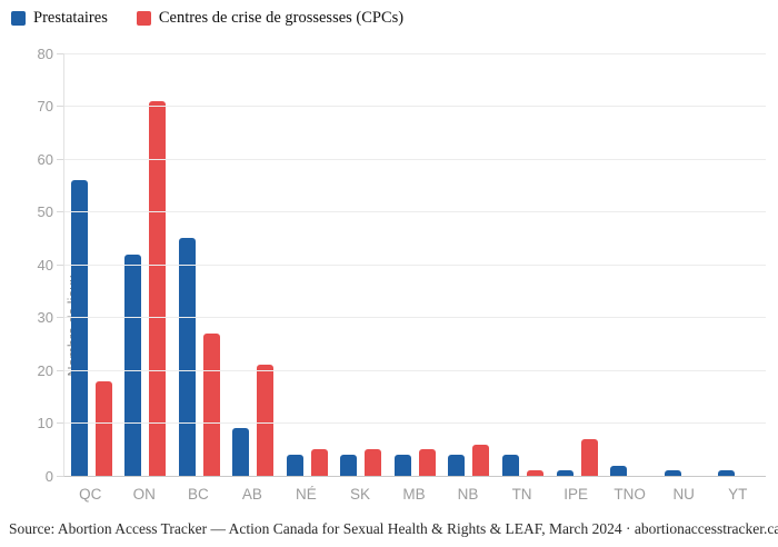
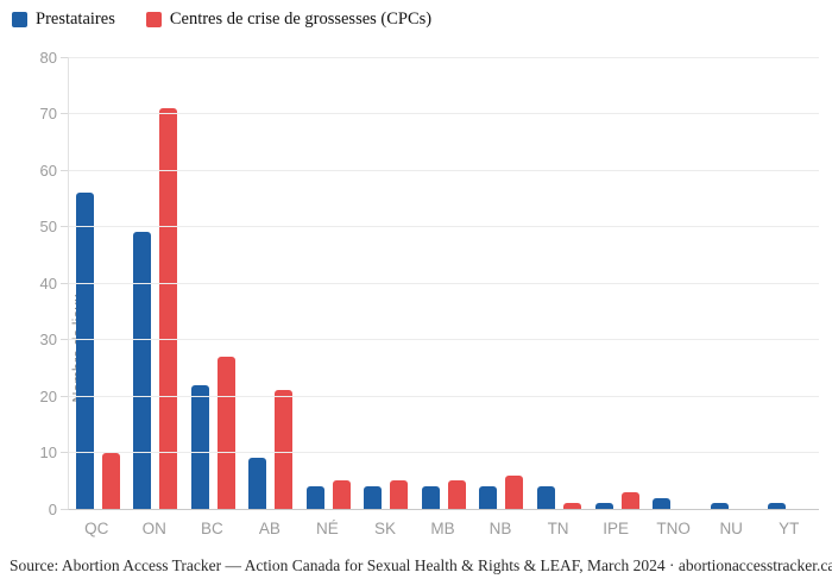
Centres de crise de grossesses (CPCs)/QC: 18 -> 10
Prestataires/ON: 42 -> 49
Prestataires/BC: 45 -> 22
Centres de crise de grossesses (CPCs)/IPE: 7 -> 3
